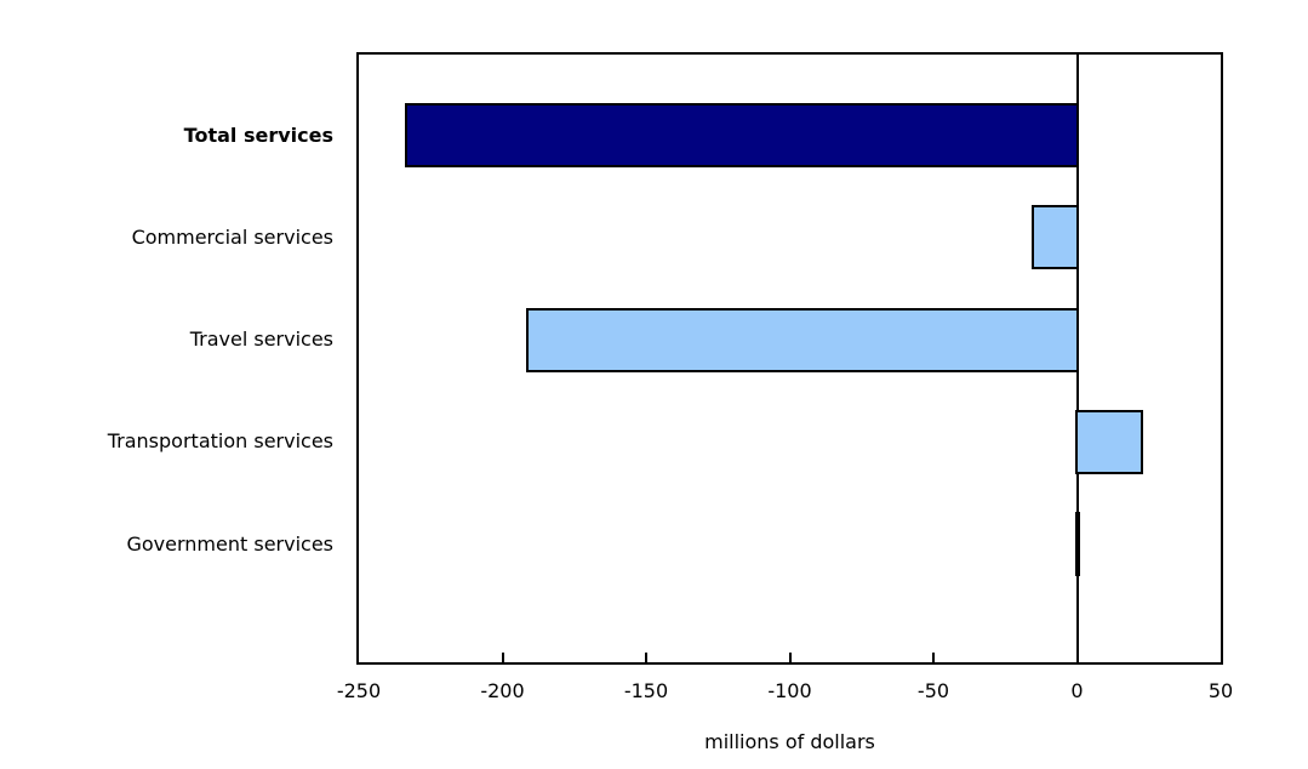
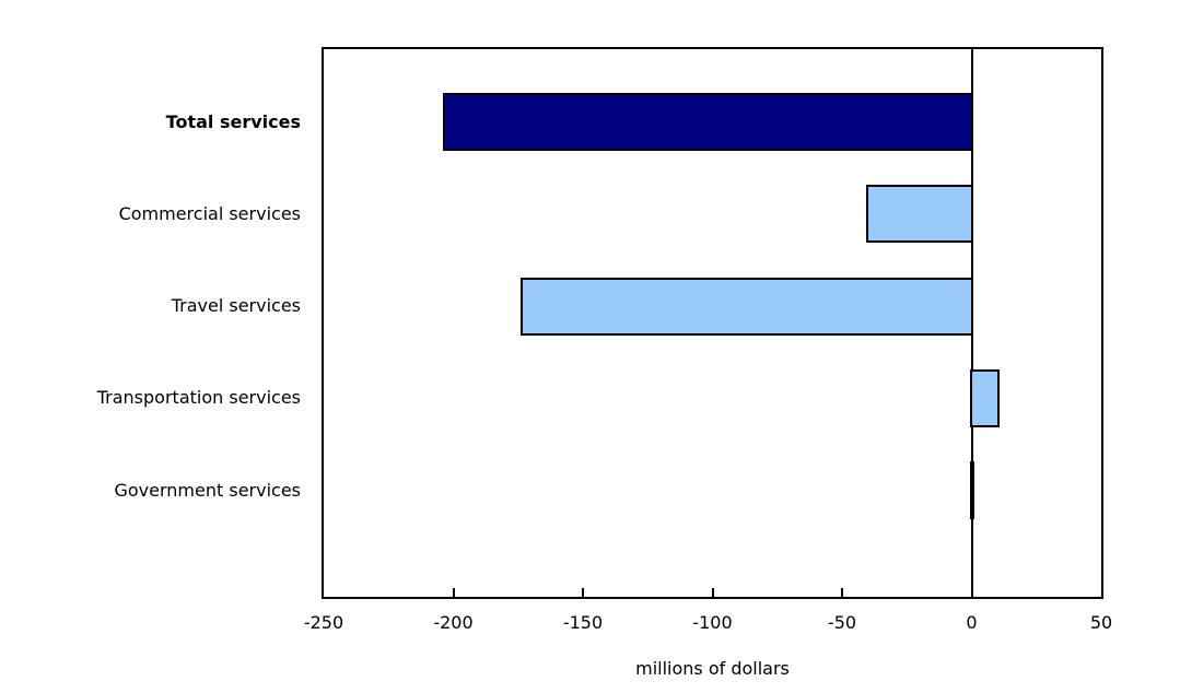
Total services: -233 -> -203
Commercial services: -15 -> -40
Travel services: -191 -> -173
Transportation services: 22 -> 10
